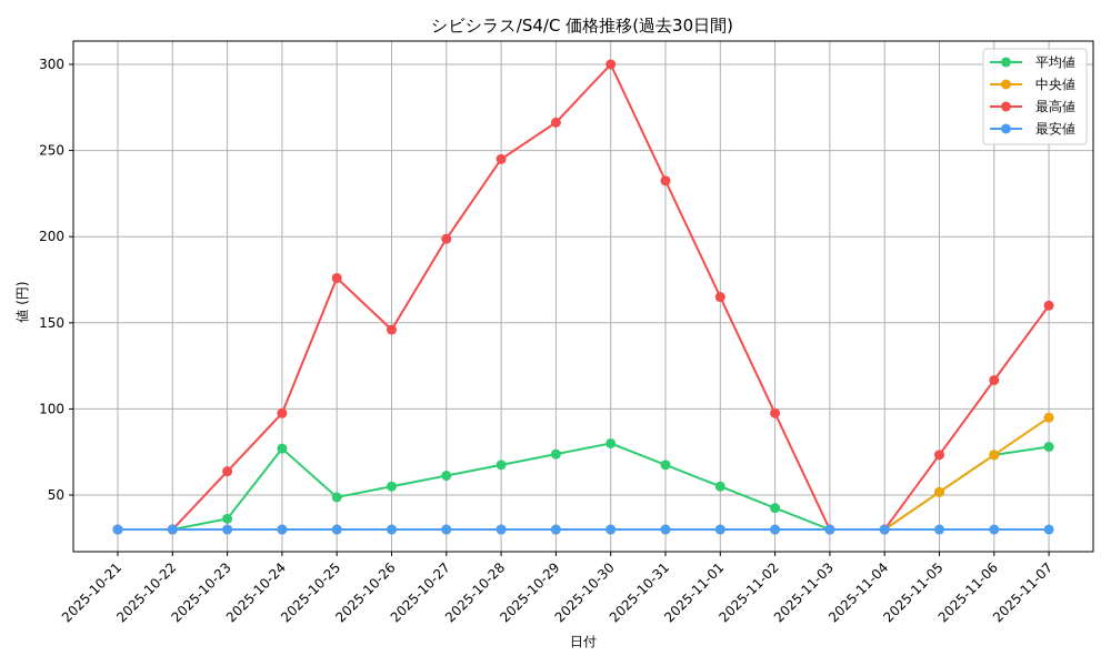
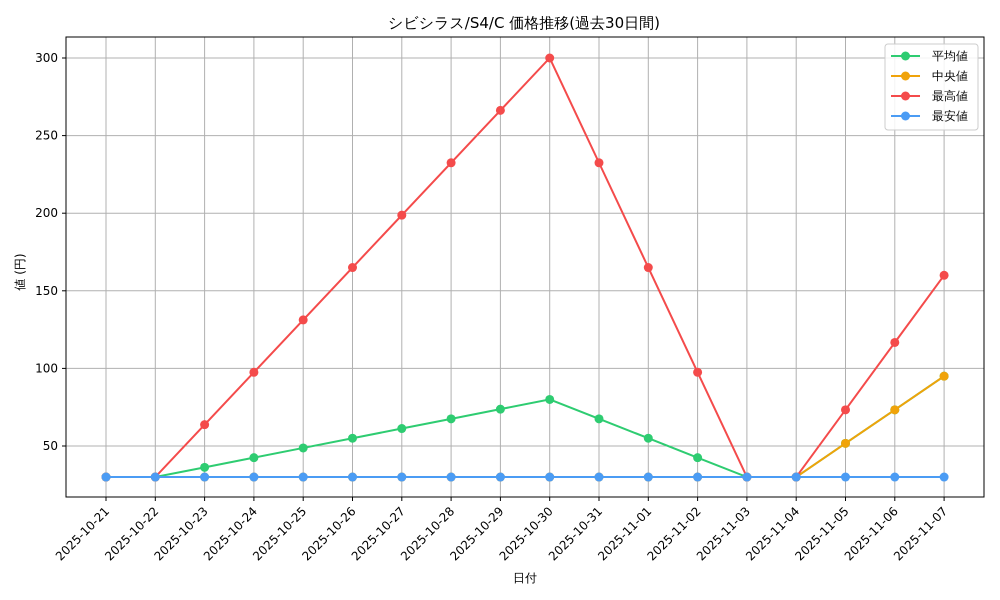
平均値/2025-10-24: 77 -> 42
最高値/2025-10-25: 176 -> 131
最高値/2025-10-26: 146 -> 165
最高値/2025-10-28: 245 -> 232
平均値/2025-11-07: 78 -> 95
